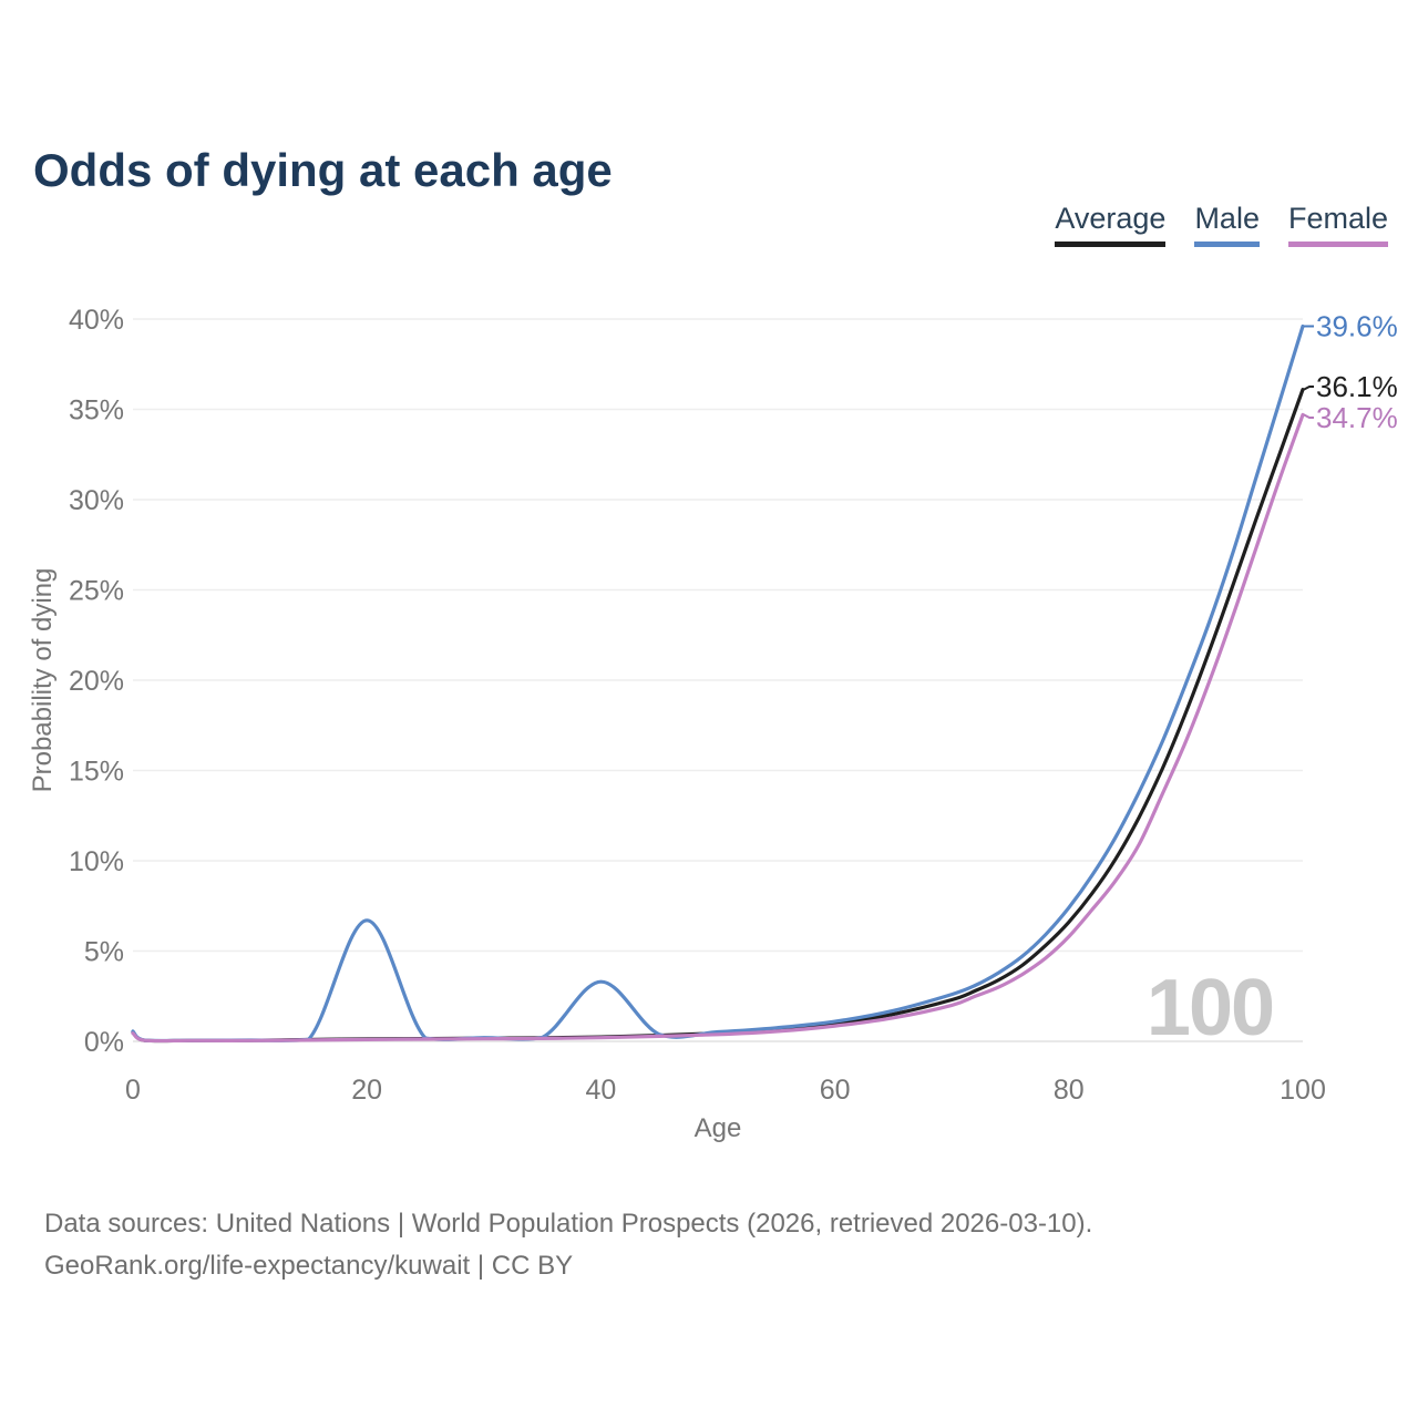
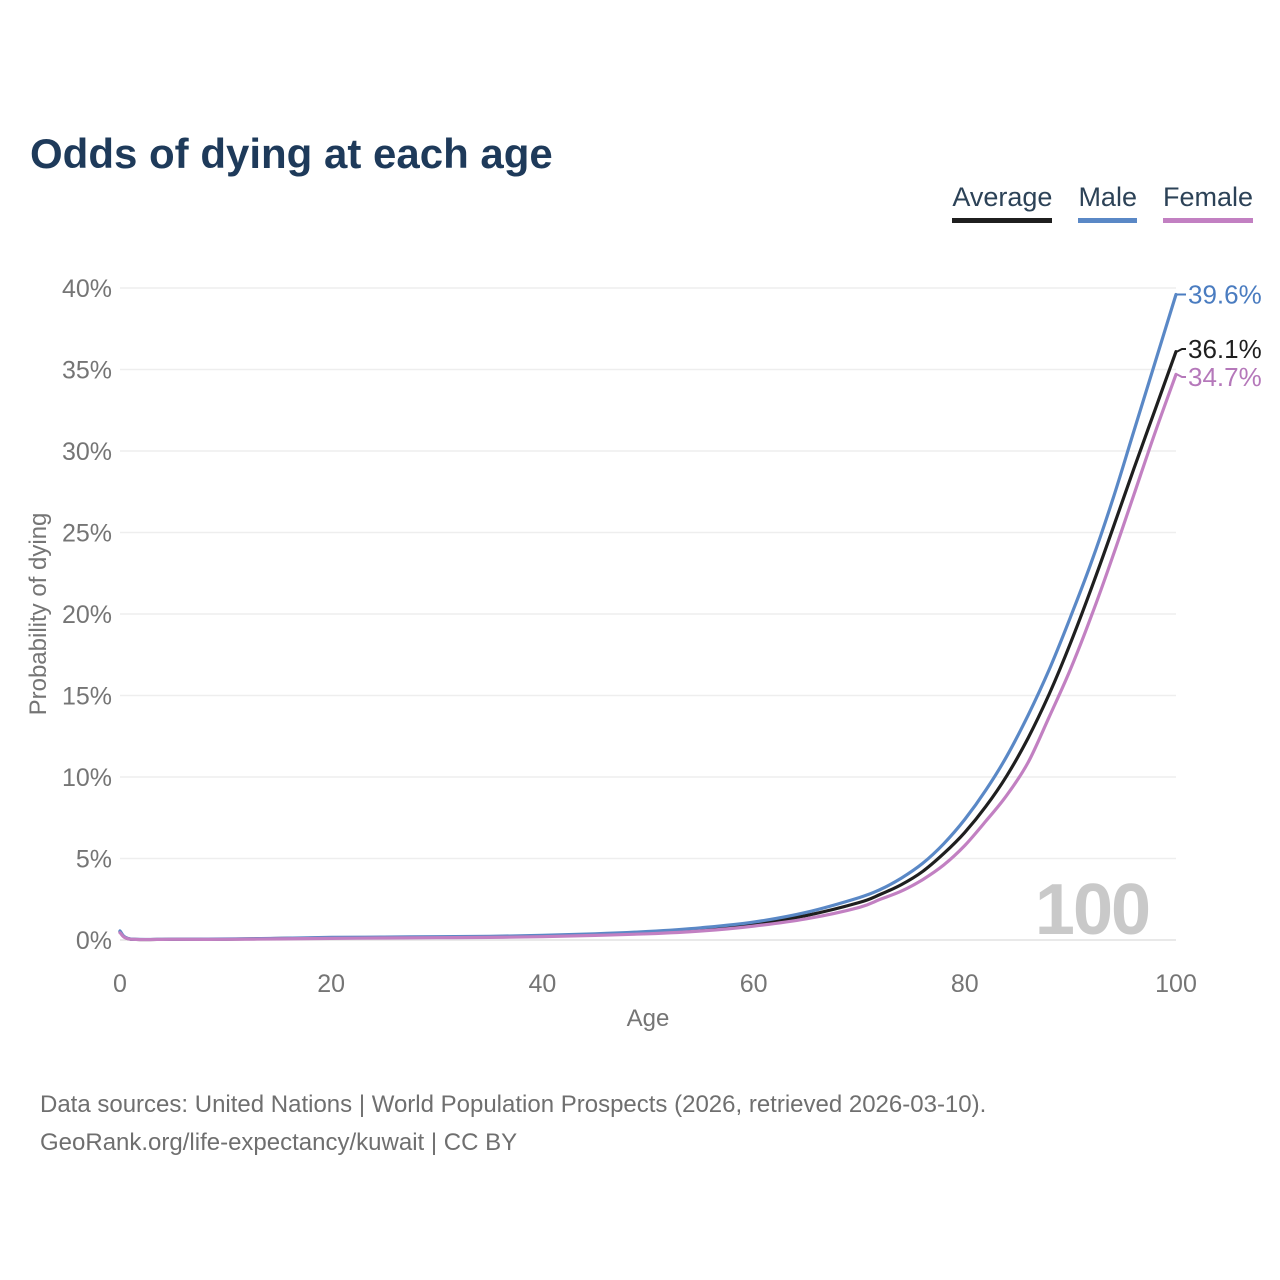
Male/20: 6.7% -> 0.2%
Male/40: 3.3% -> 0.3%
